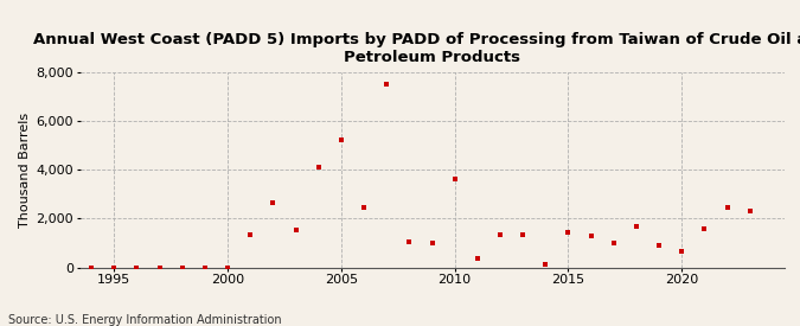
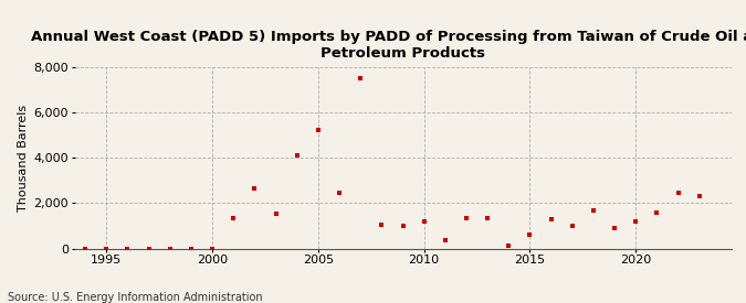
2010: 3,600 -> 1,200
2015: 1,450 -> 600
2020: 650 -> 1,200
